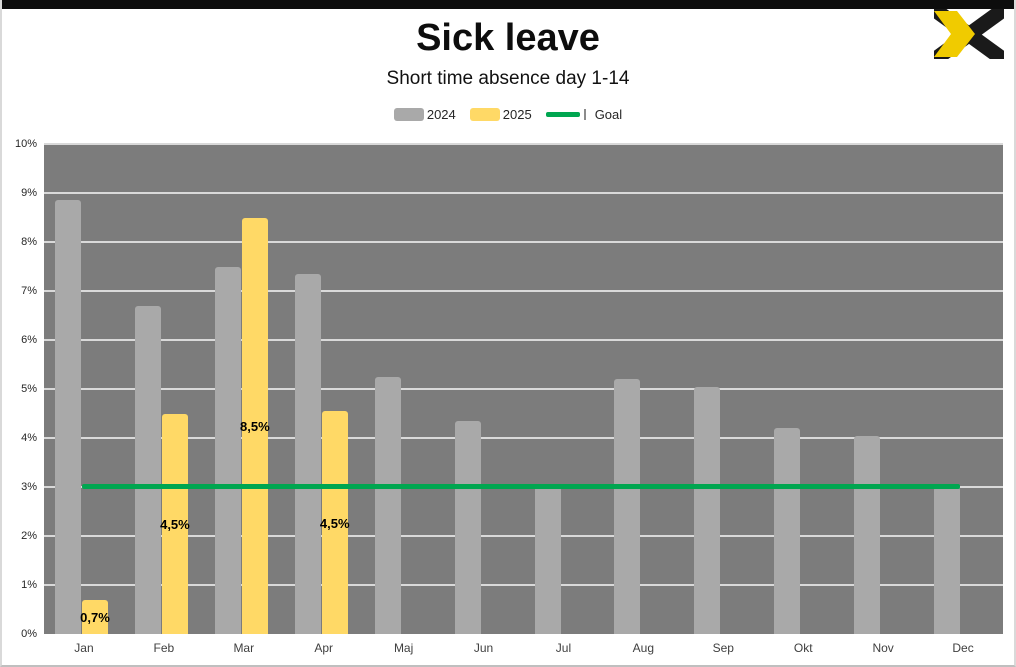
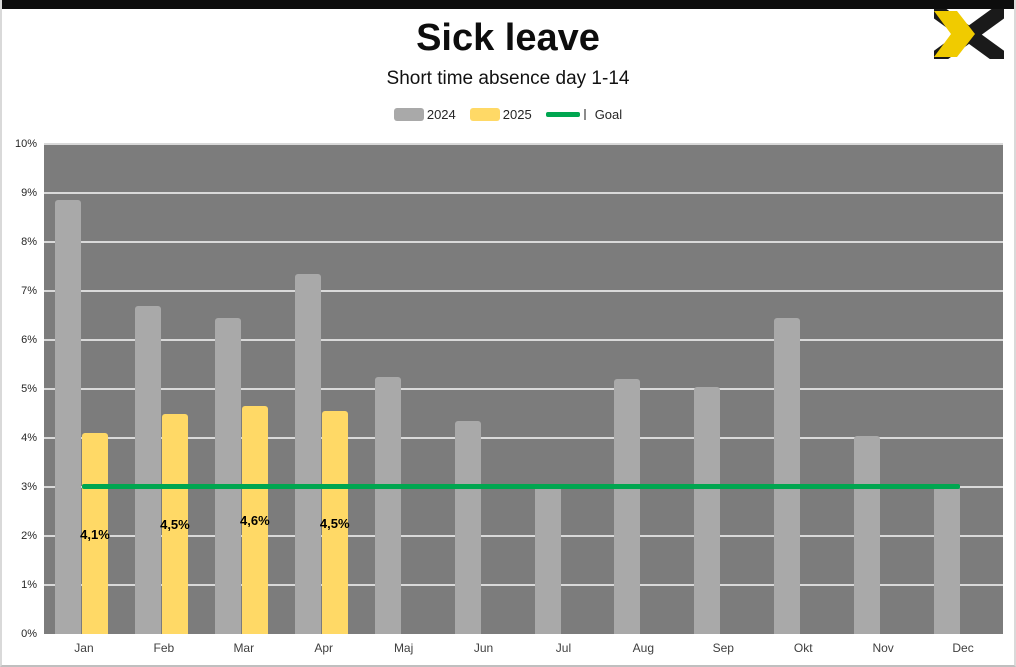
2025/Jan: 0,7% -> 4,1%
2024/Mar: 7.5% -> 6.5%
2025/Mar: 8,5% -> 4,6%
2024/Okt: 4.2% -> 6.5%
